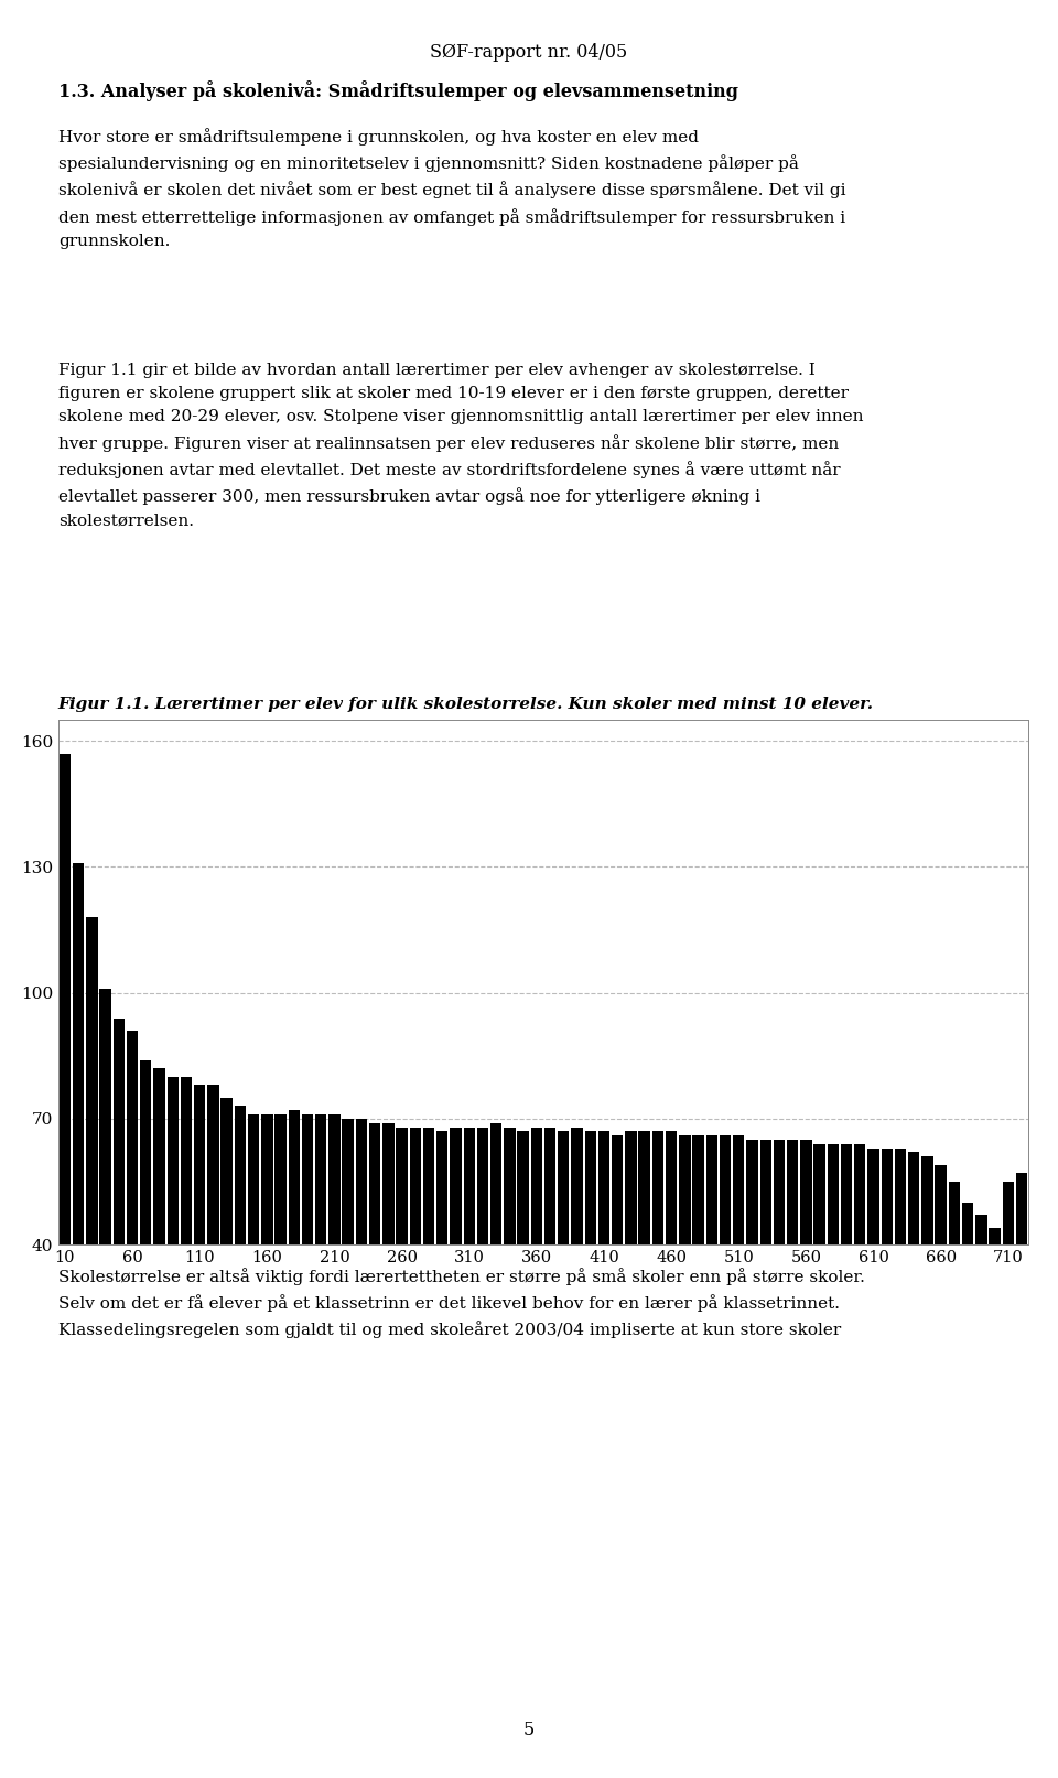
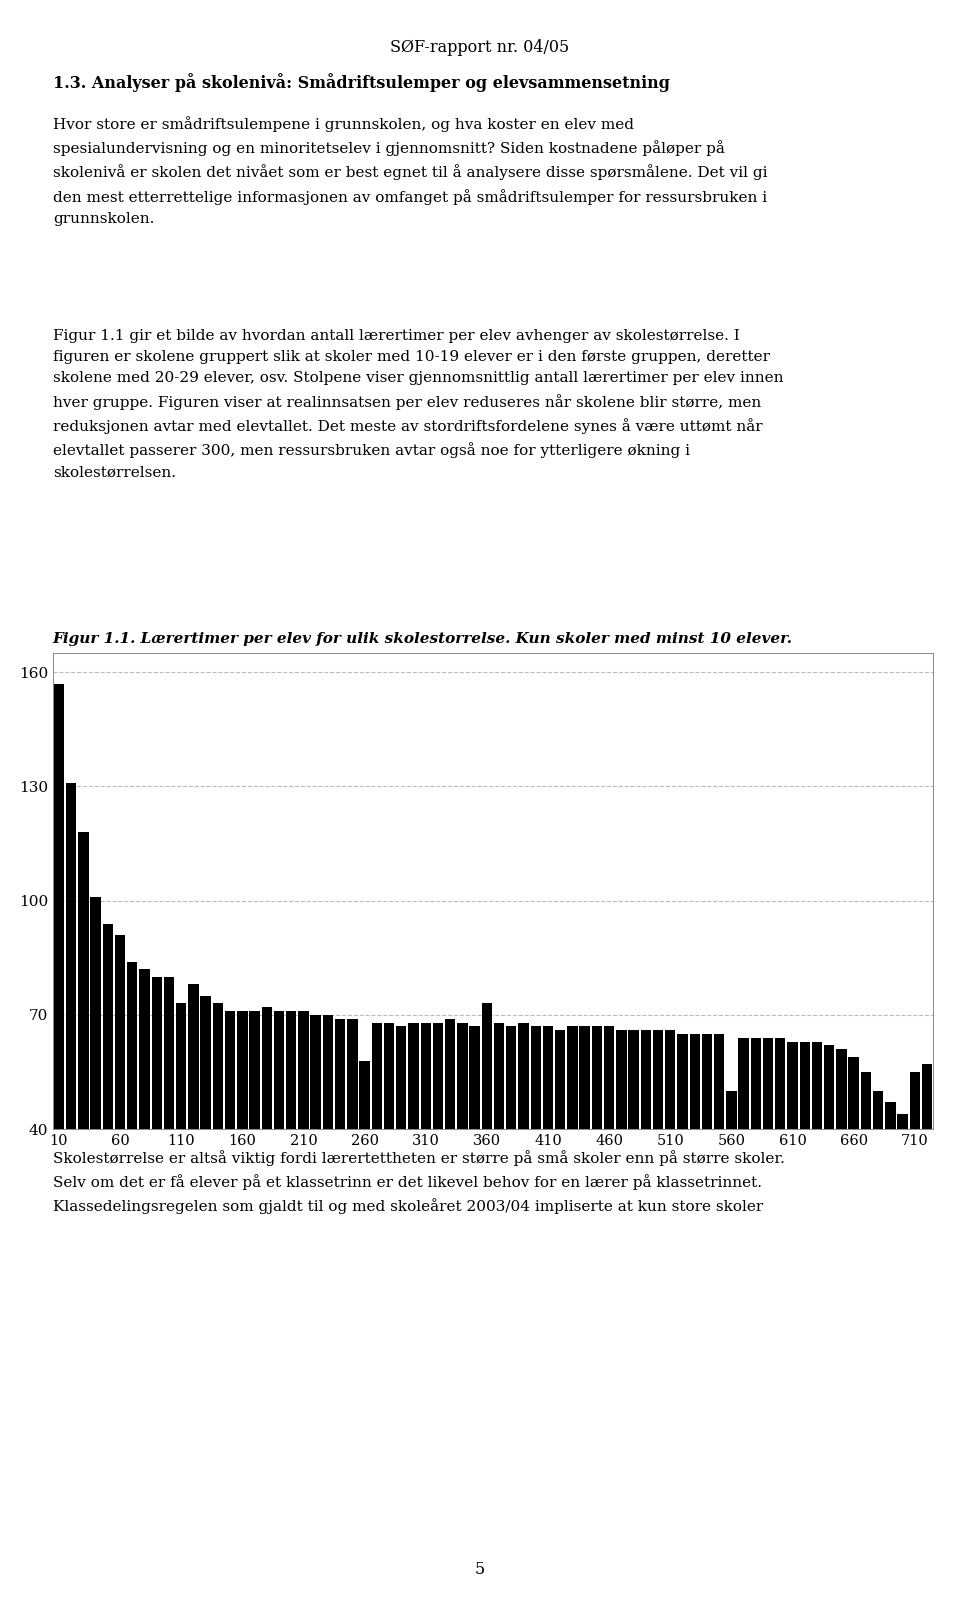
110: 78 -> 73
260: 68 -> 58
360: 68 -> 73
560: 65 -> 50
